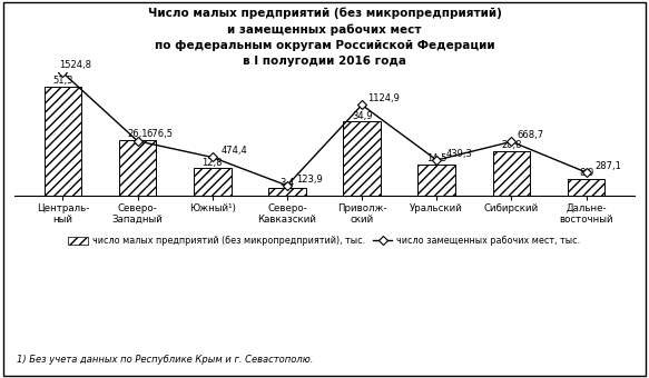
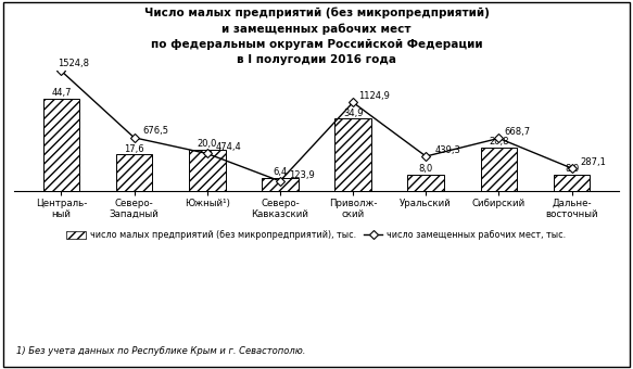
число малых предприятий (без микропредприятий), тыс./Централь- ный: 51,3 -> 44,7
число малых предприятий (без микропредприятий), тыс./Северо- Западный: 26,1 -> 17,6
число малых предприятий (без микропредприятий), тыс./Южный¹): 12,8 -> 20,0
число малых предприятий (без микропредприятий), тыс./Северо- Кавказский: 3,4 -> 6,4
число малых предприятий (без микропредприятий), тыс./Уральский: 14,5 -> 8,0
